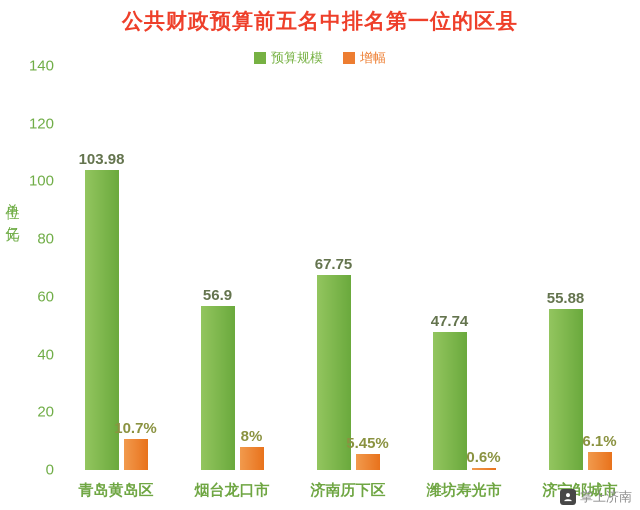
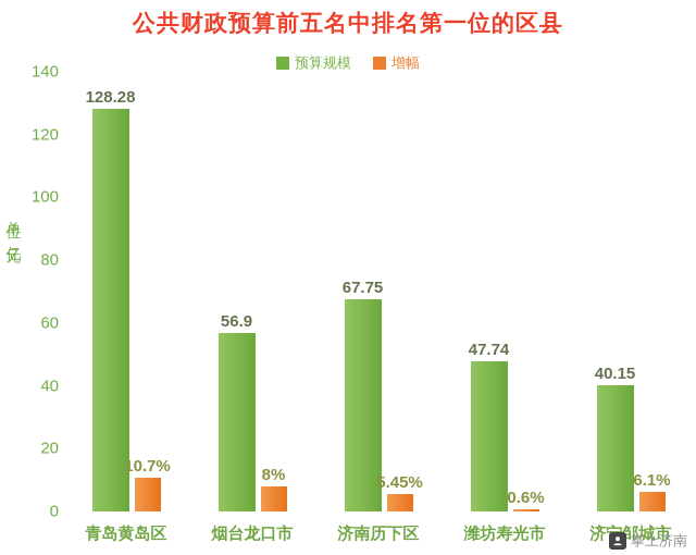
预算规模/青岛黄岛区: 103.98 -> 128.28
预算规模/济宁邹城市: 55.88 -> 40.15
